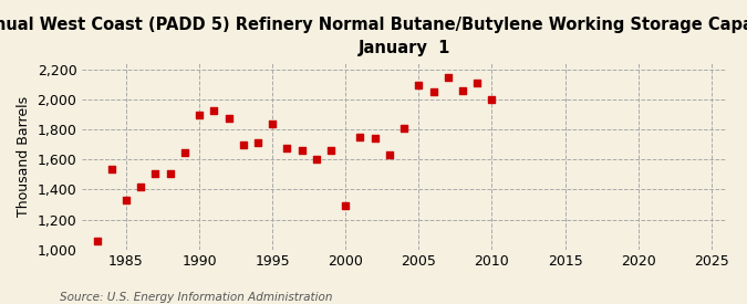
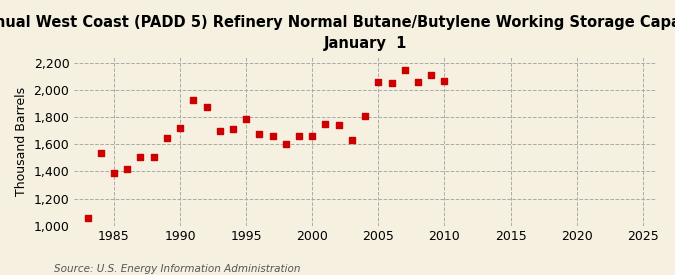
1985: 1,330 -> 1,390
1990: 1,900 -> 1,720
1995: 1,840 -> 1,780
2000: 1,290 -> 1,660
2005: 2,100 -> 2,060
2010: 2,000 -> 2,070
